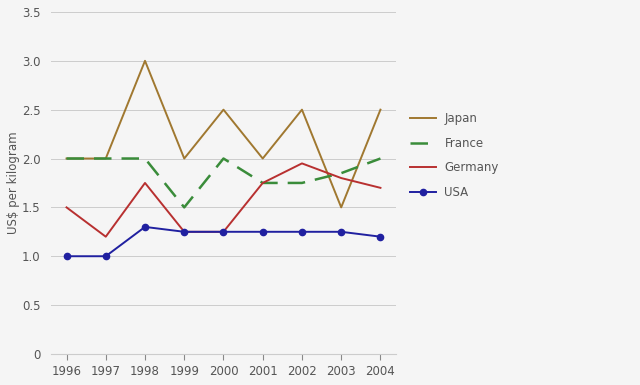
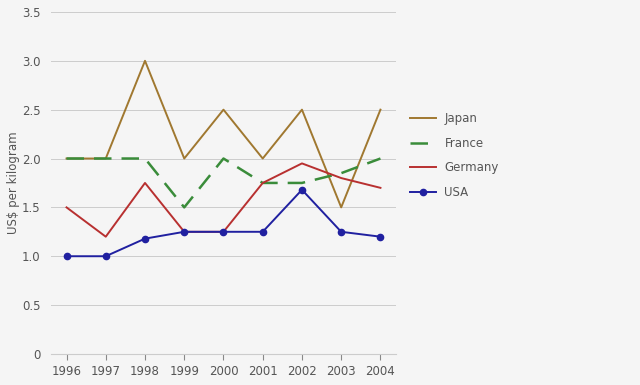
USA/1998: 1.30 -> 1.18
USA/2002: 1.25 -> 1.68
